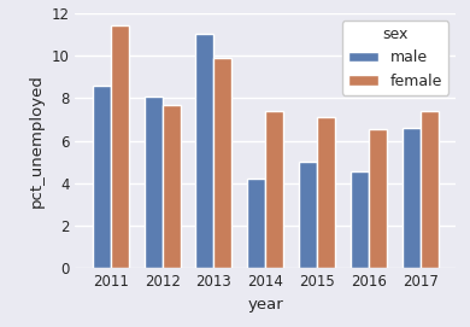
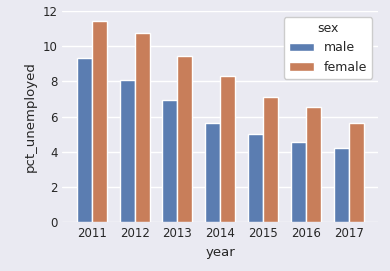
male/2011: 8.6 -> 9.3
female/2012: 7.7 -> 10.8
male/2013: 11.0 -> 7.0
female/2013: 9.9 -> 9.4
male/2014: 4.2 -> 5.7
female/2014: 7.4 -> 8.3
male/2017: 6.6 -> 4.2
female/2017: 7.4 -> 5.7
